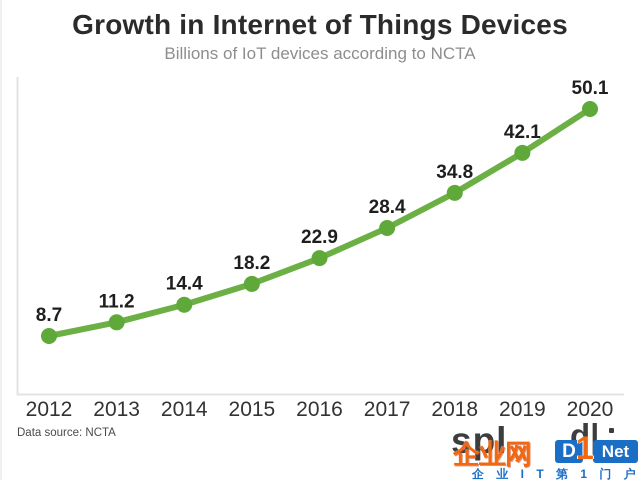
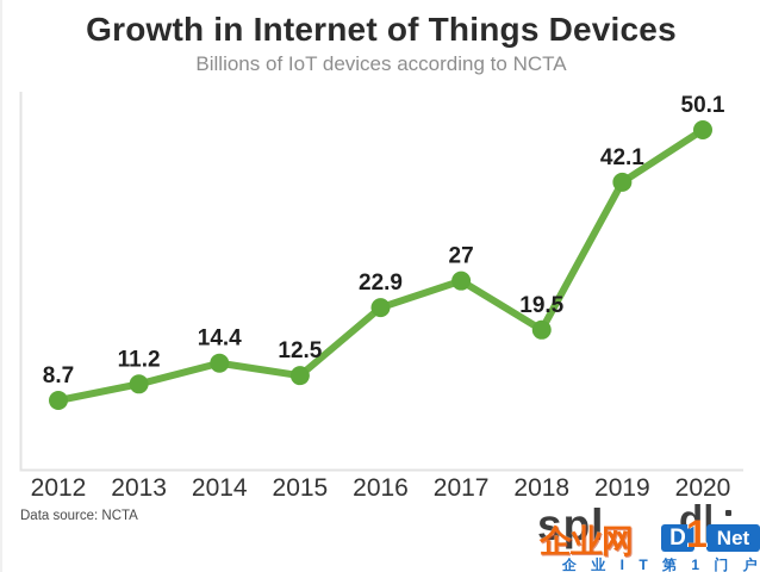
2015: 18.2 -> 12.5
2017: 28.4 -> 27
2018: 34.8 -> 19.5
